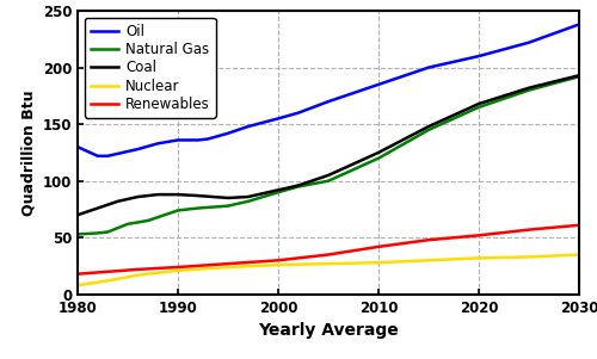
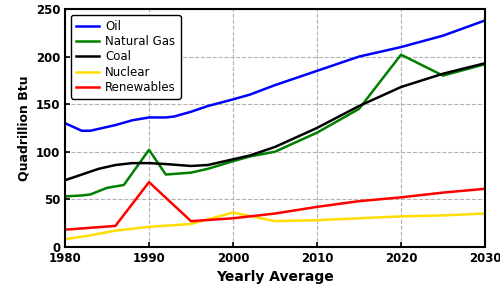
Natural Gas/1990: 74 -> 102
Renewables/1990: 24 -> 68
Nuclear/2000: 26 -> 36
Natural Gas/2020: 165 -> 202
